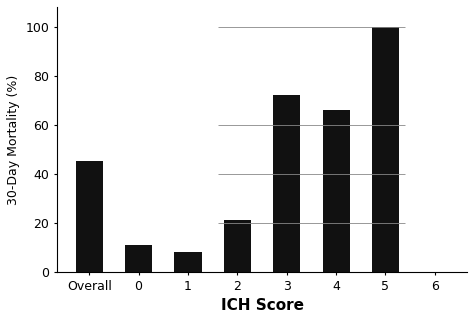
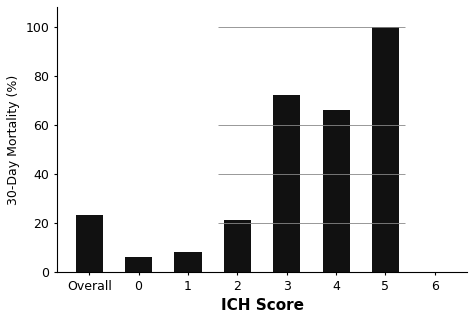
Overall: 45 -> 23
0: 11 -> 6
